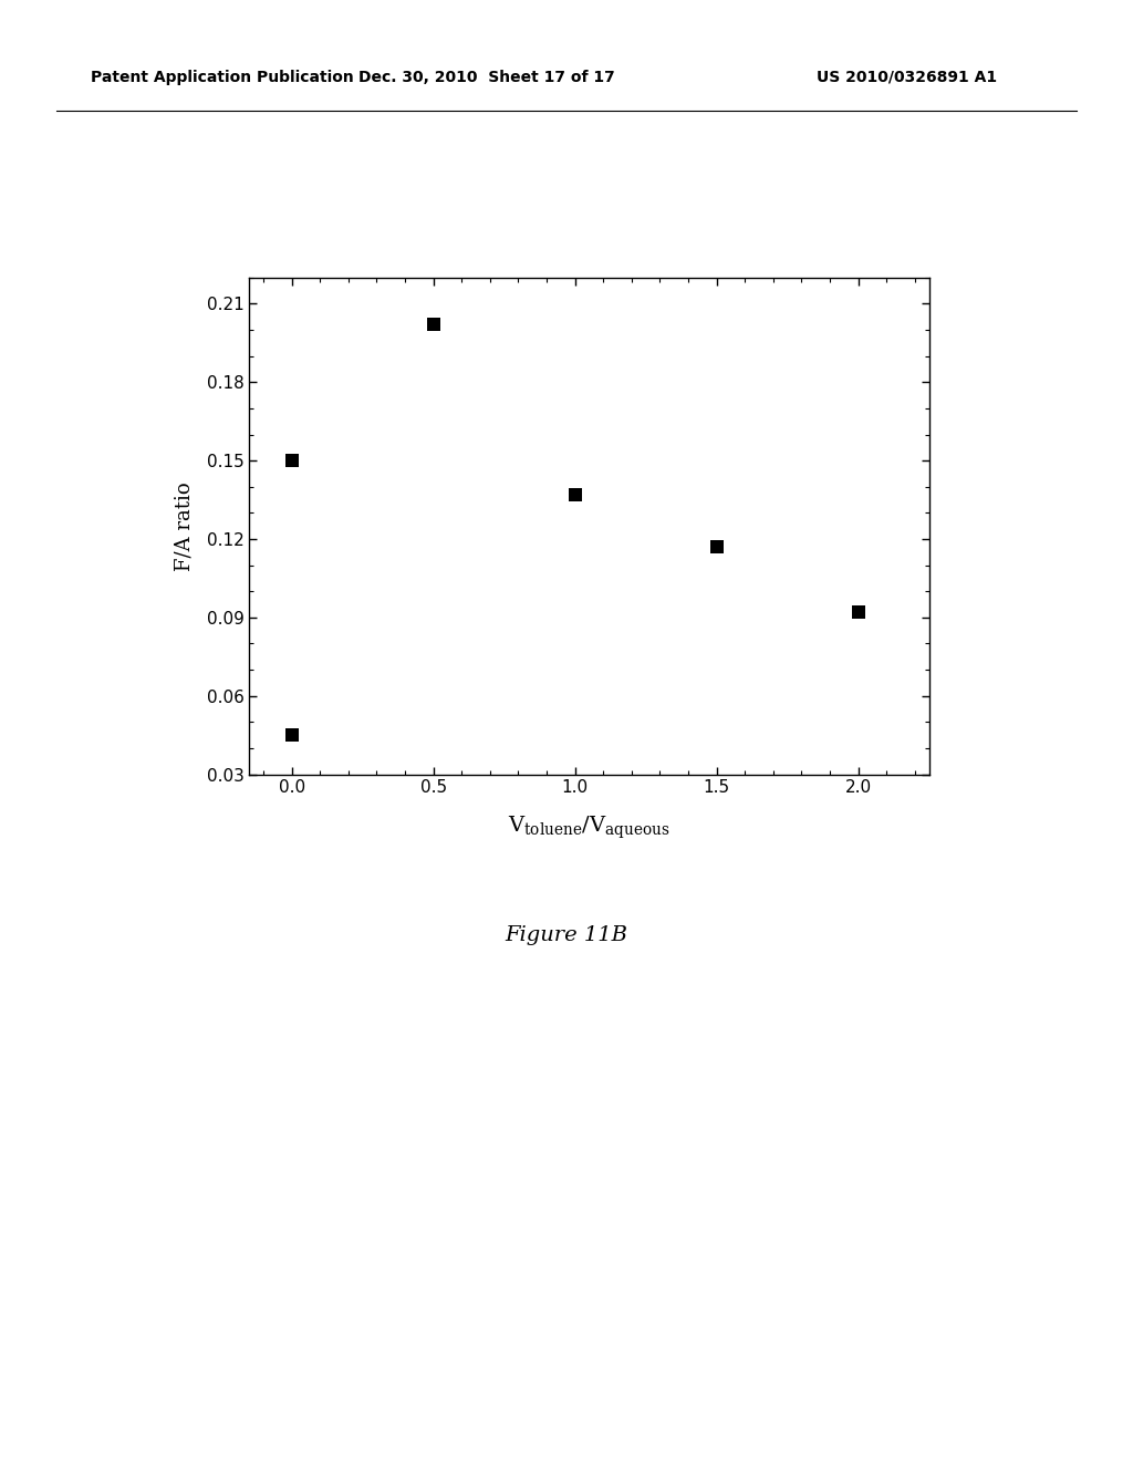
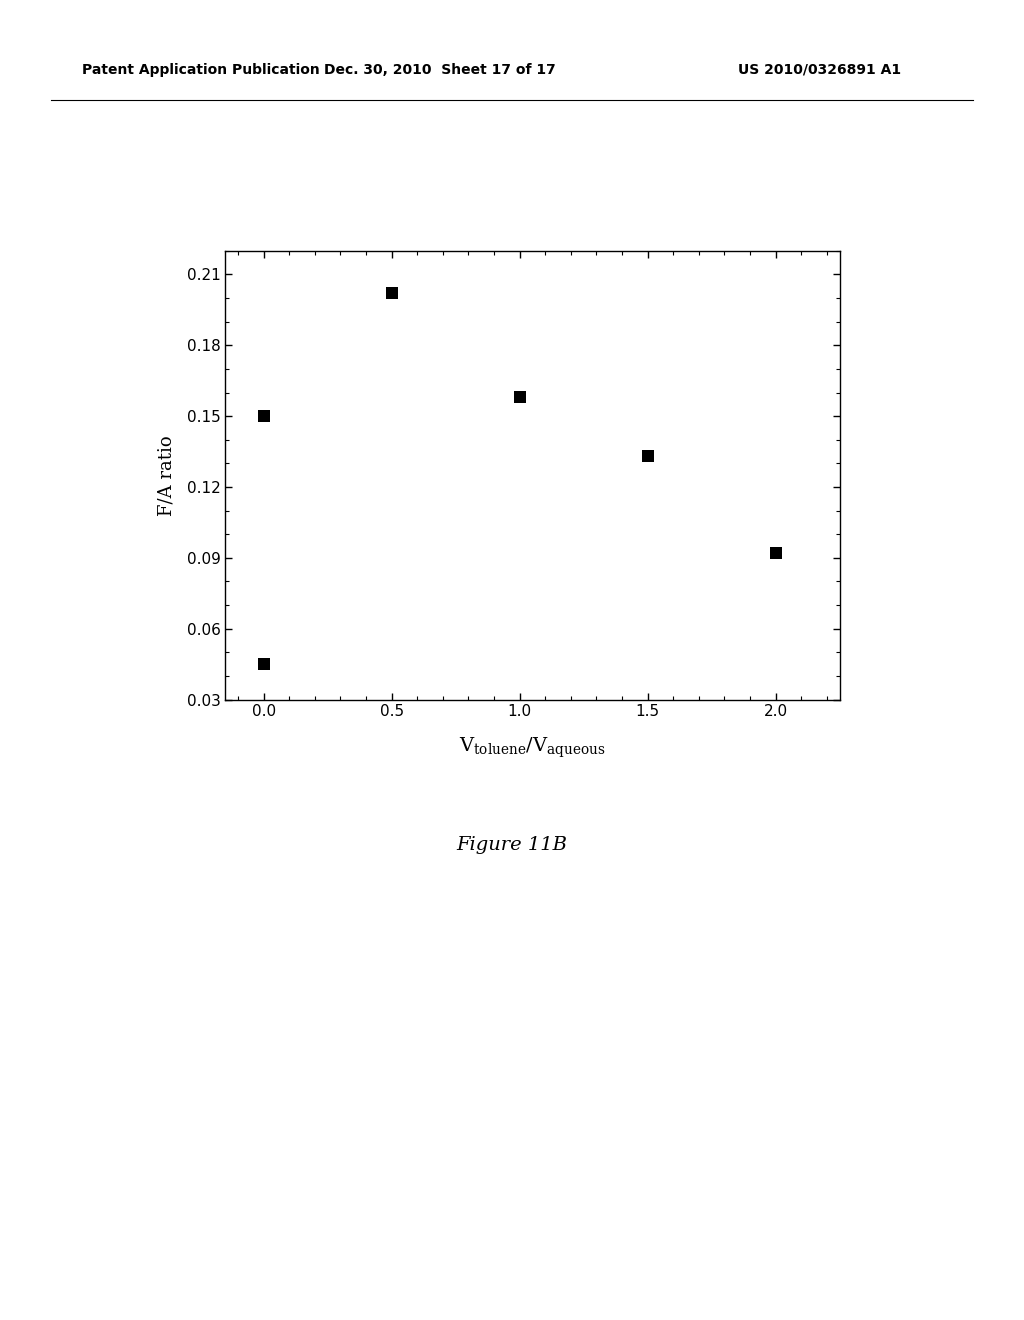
1.0: 0.137 -> 0.158
1.5: 0.117 -> 0.133
